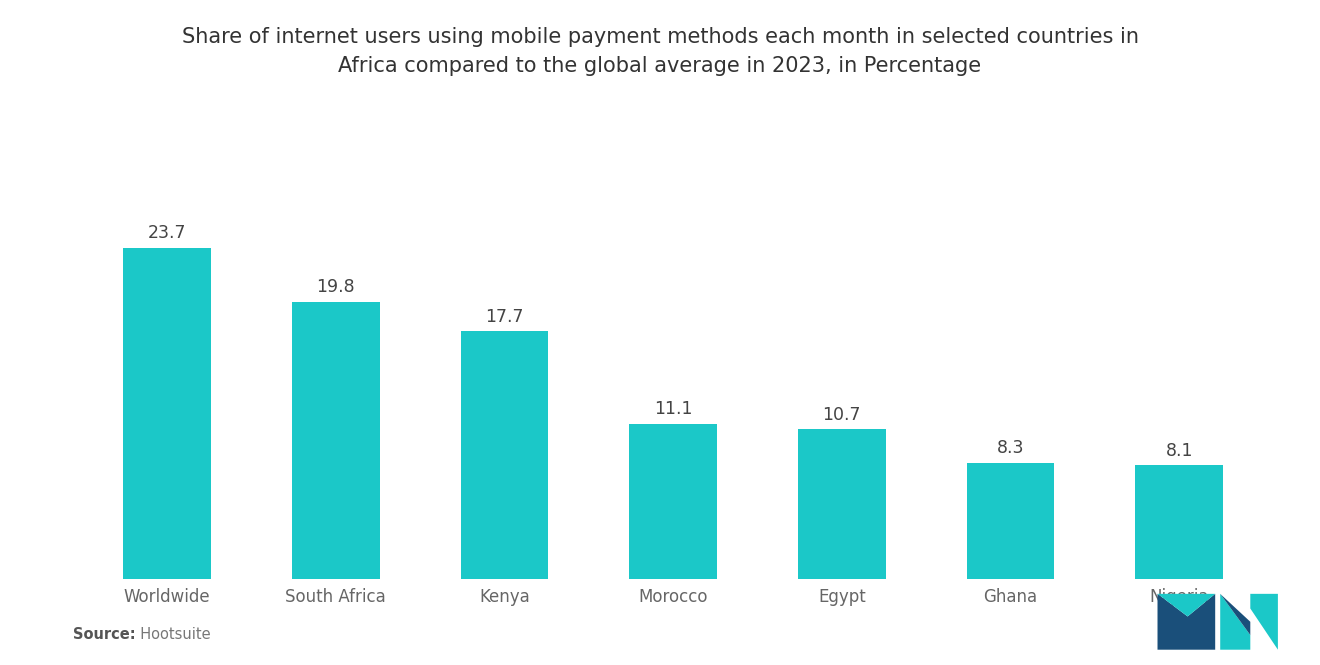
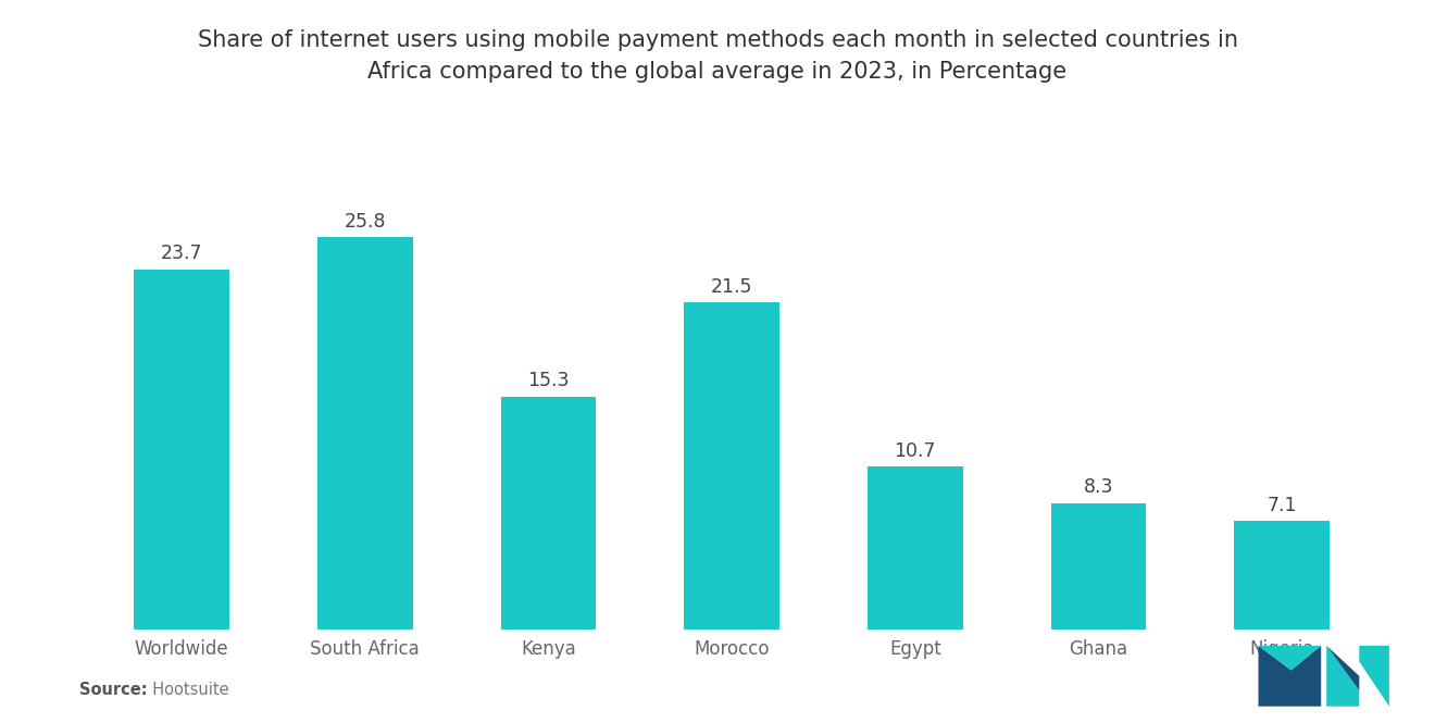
South Africa: 19.8 -> 25.8
Kenya: 17.7 -> 15.3
Morocco: 11.1 -> 21.5
Nigeria: 8.1 -> 7.1
